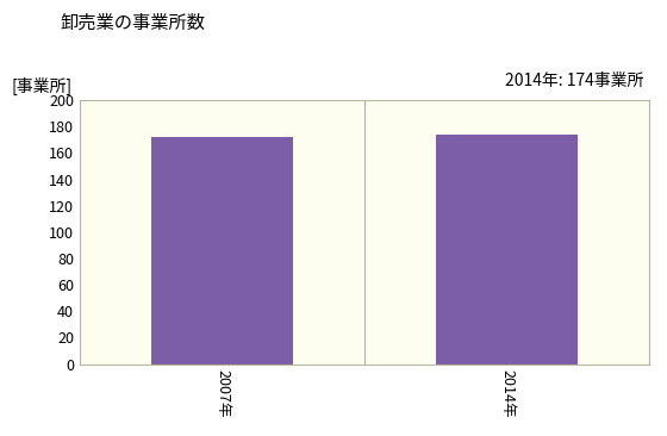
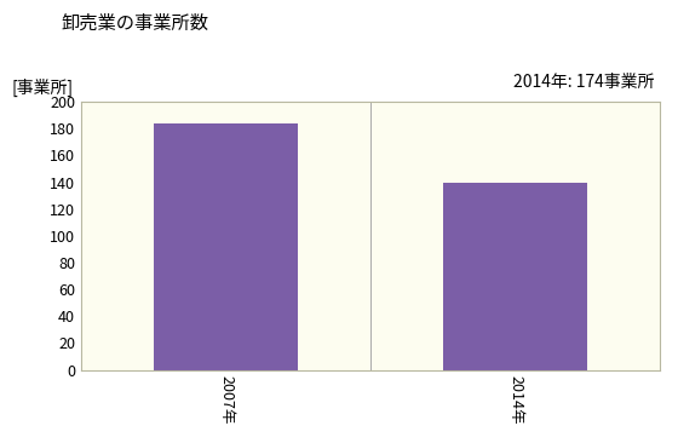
2007年: 172 -> 184
2014年: 174 -> 140
